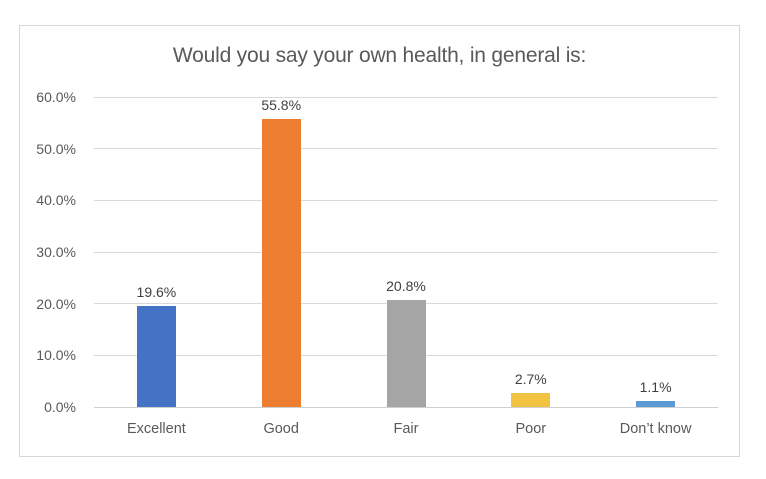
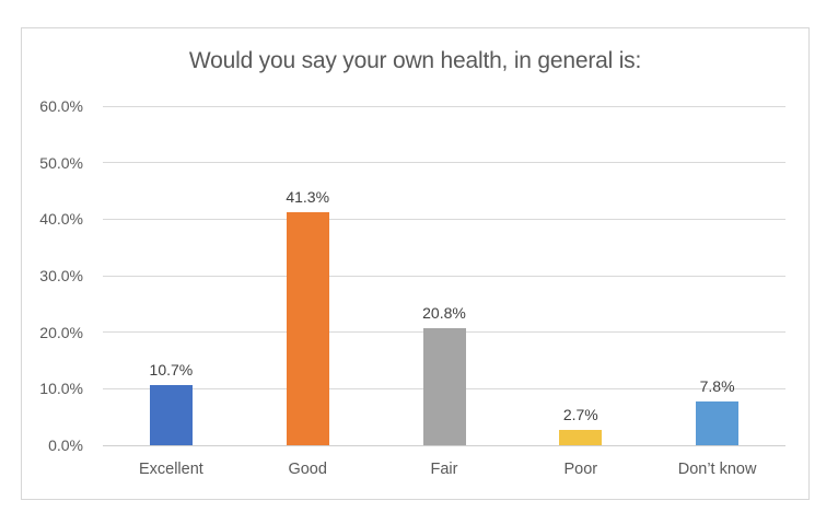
Excellent: 19.6% -> 10.7%
Good: 55.8% -> 41.3%
Don’t know: 1.1% -> 7.8%
